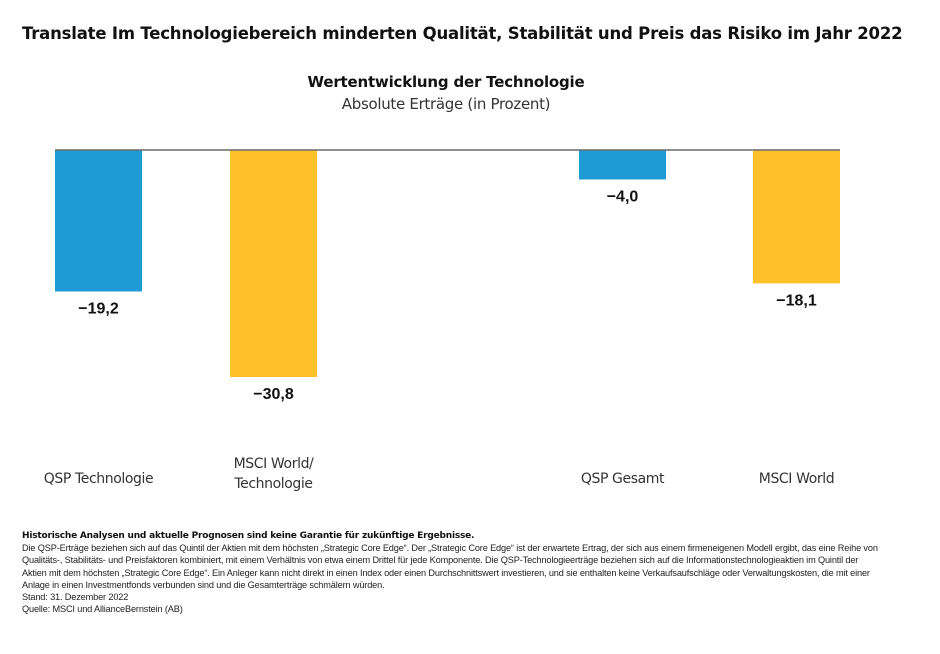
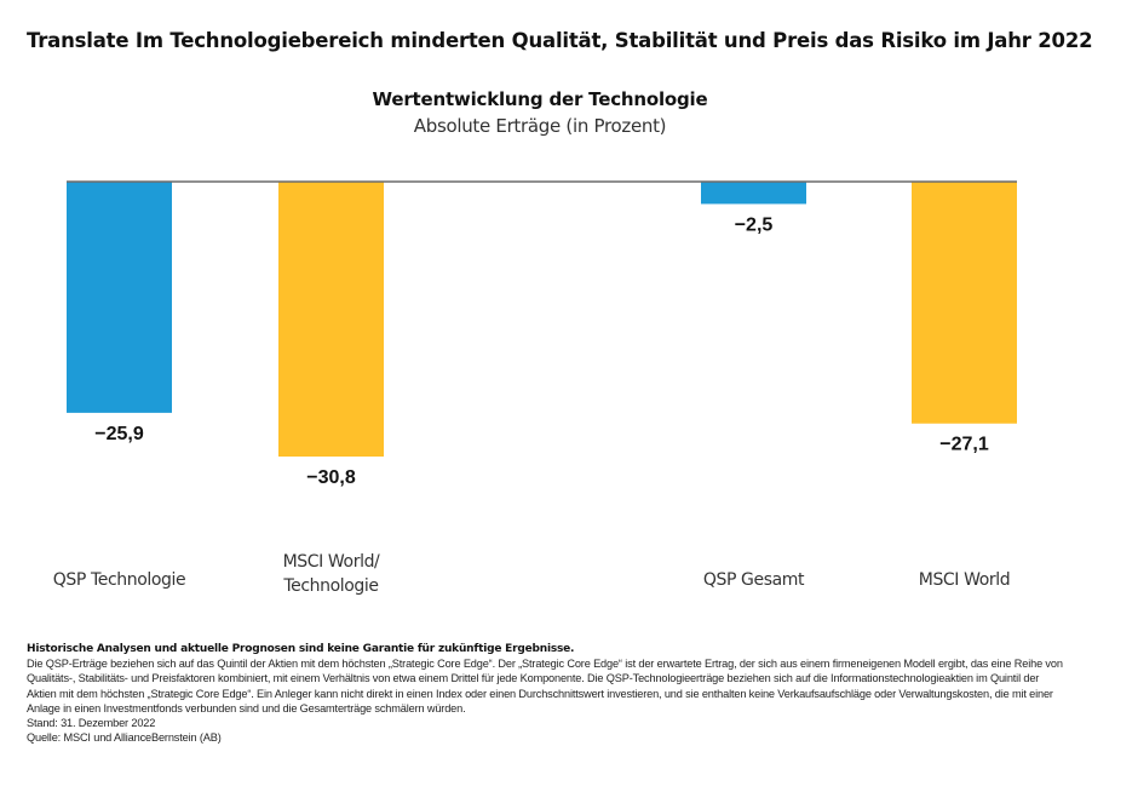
QSP Technologie: −19,2 -> −25,9
QSP Gesamt: −4,0 -> −2,5
MSCI World: −18,1 -> −27,1
